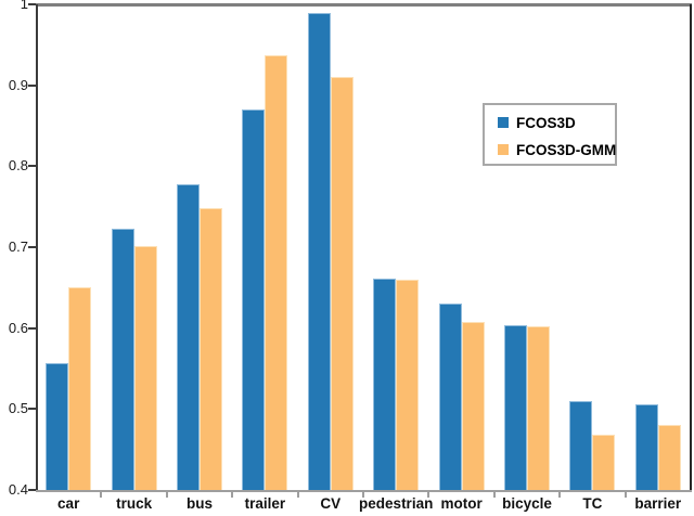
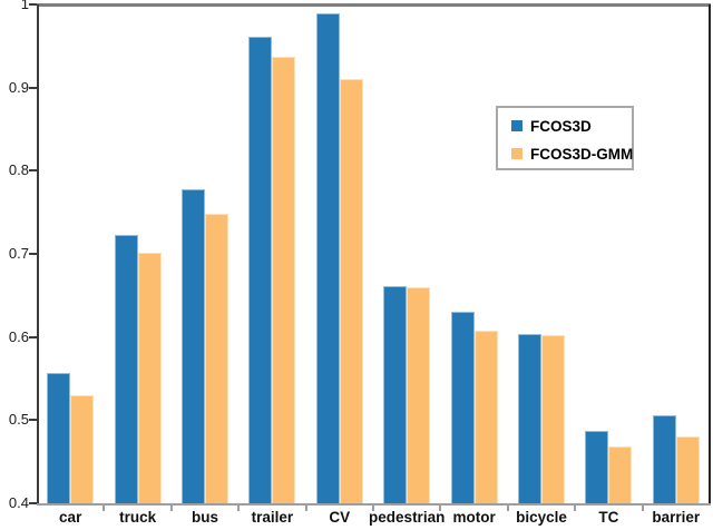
FCOS3D-GMM/car: 0.65 -> 0.53
FCOS3D/trailer: 0.87 -> 0.96
FCOS3D/TC: 0.51 -> 0.49
